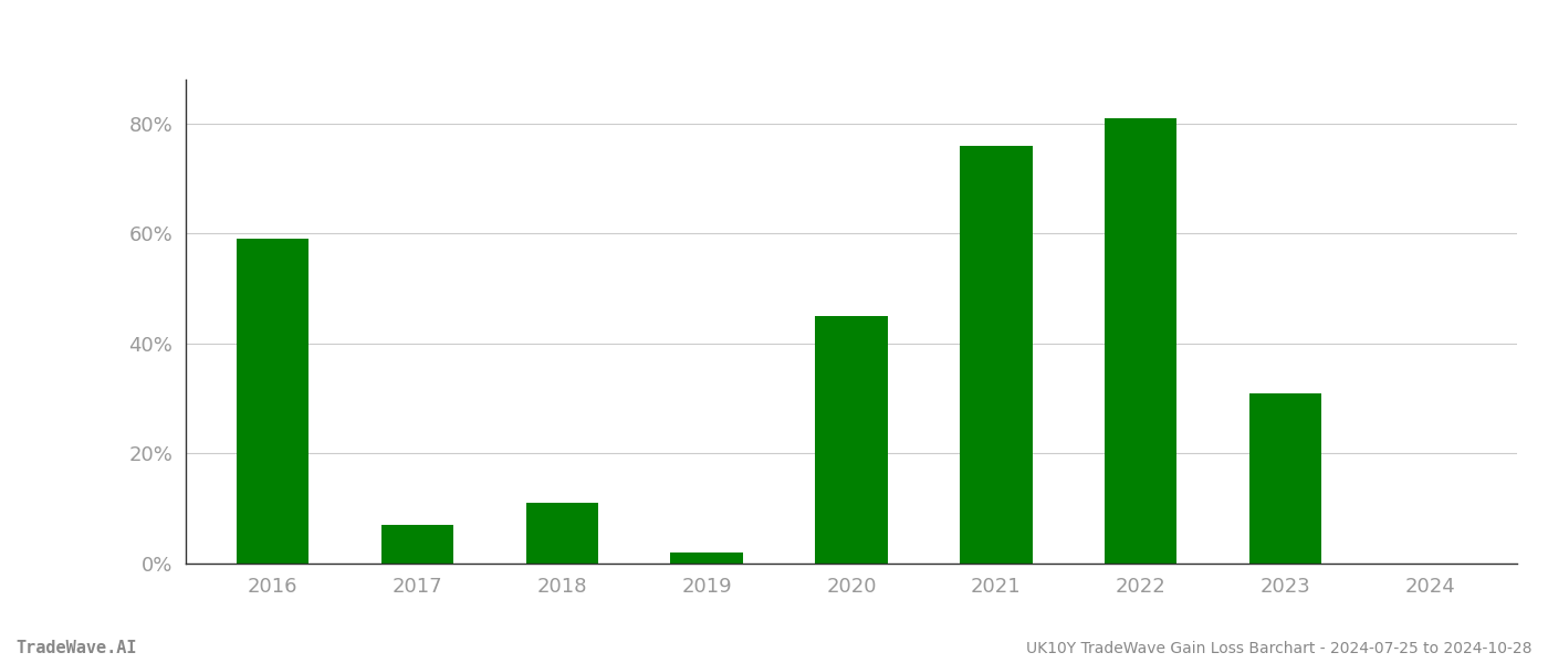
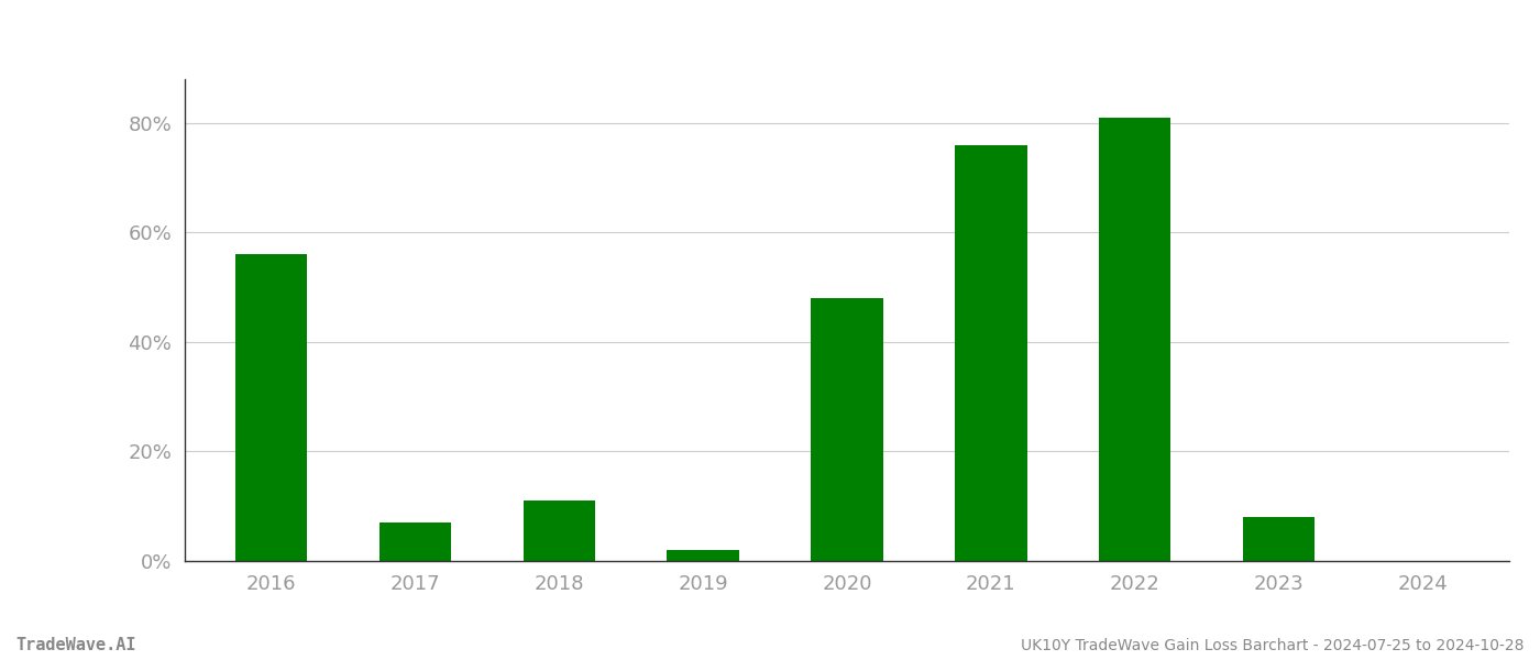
2016: 59% -> 56%
2020: 45% -> 48%
2023: 31% -> 8%
